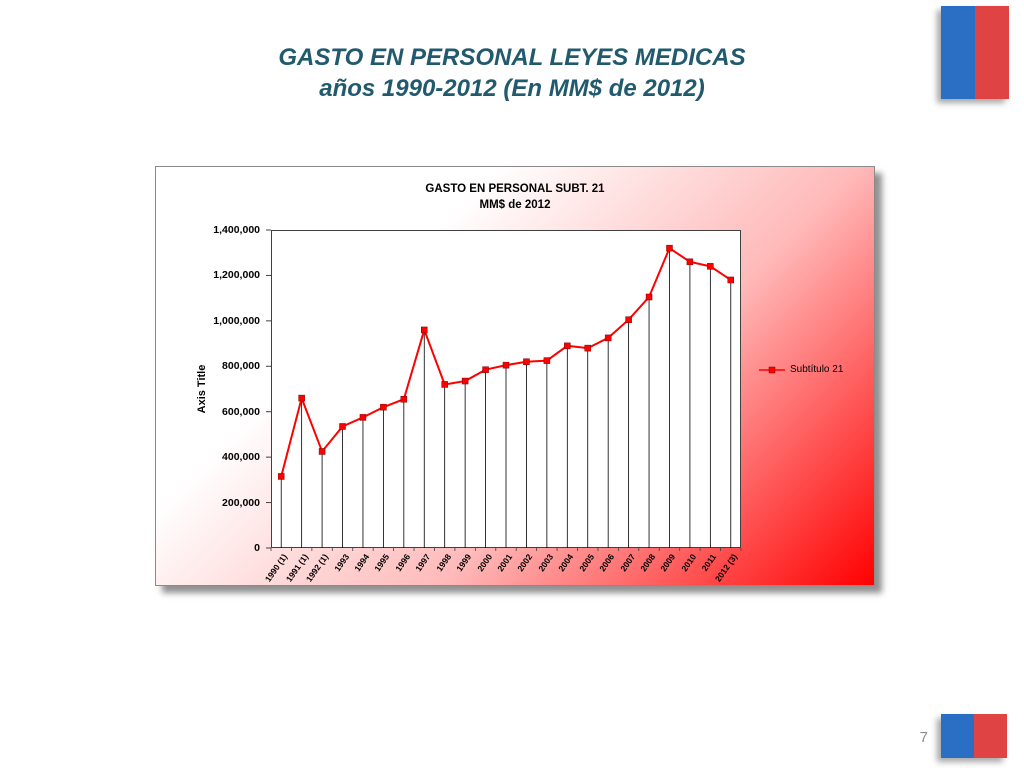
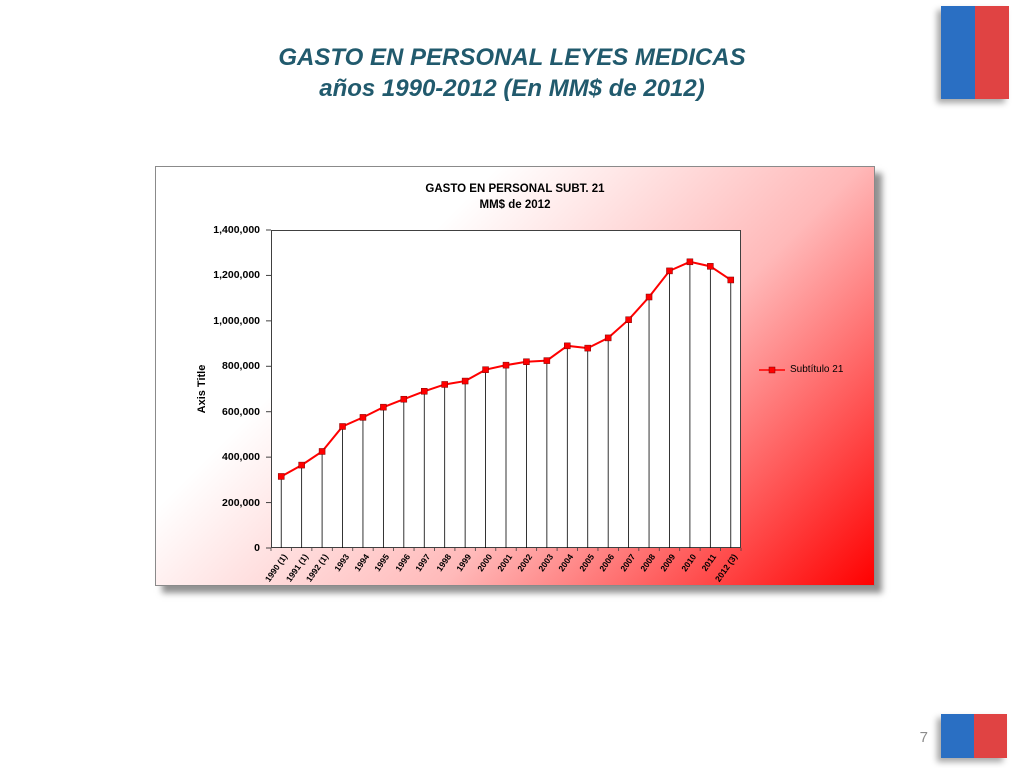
1991 (1): 660000 -> 360000
1997: 960000 -> 690000
2009: 1320000 -> 1220000
